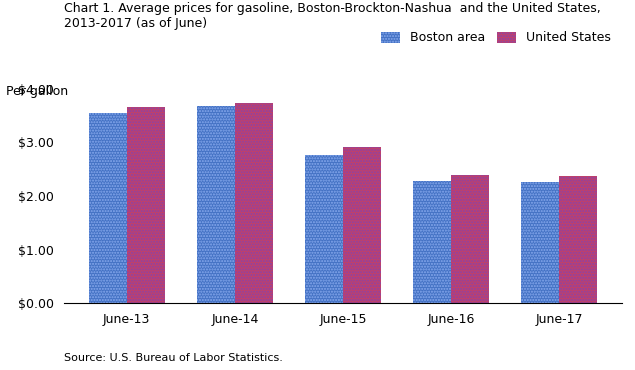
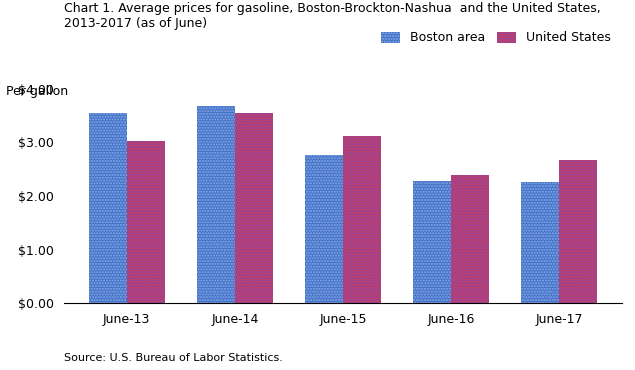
United States/June-13: $3.67 -> $3.02
United States/June-14: $3.73 -> $3.54
United States/June-15: $2.91 -> $3.12
United States/June-17: $2.38 -> $2.68
